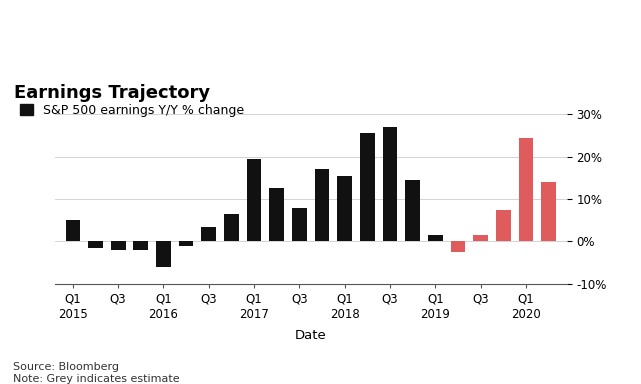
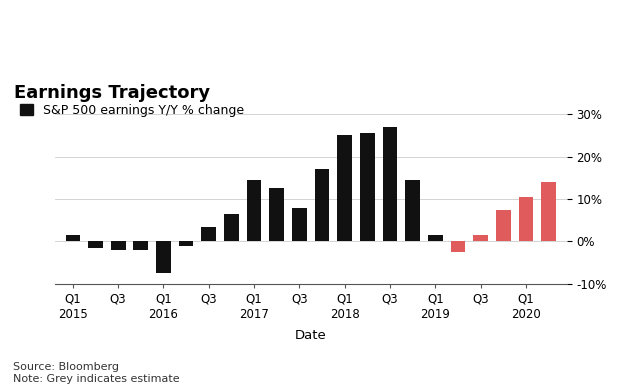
Q1 2015: 5.0% -> 1.5%
Q1 2016: -6.0% -> -7.5%
Q1 2017: 19.5% -> 14.5%
Q1 2018: 15.5% -> 25.0%
Q1 2020: 24.5% -> 10.5%
